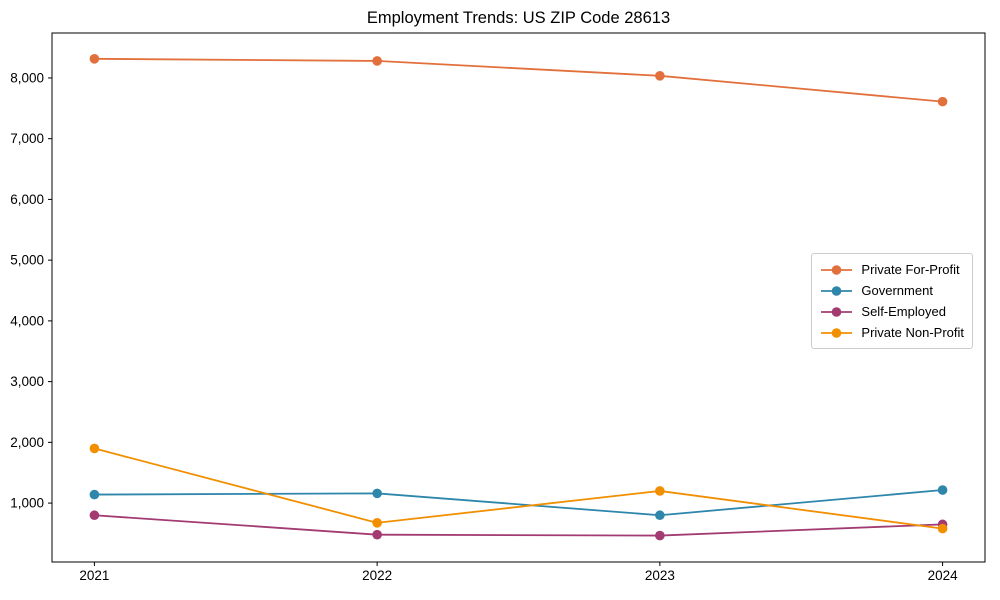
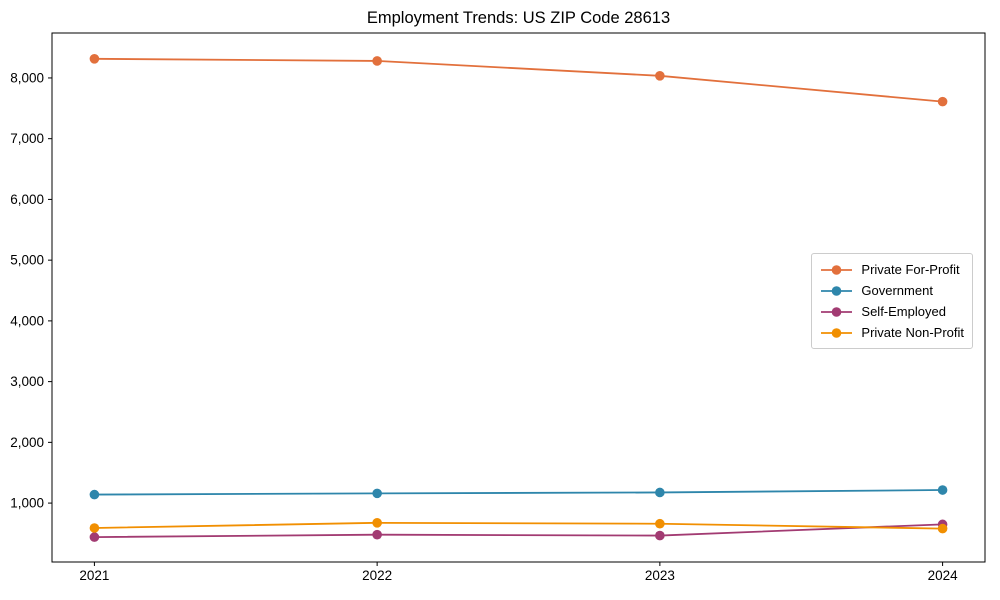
Self-Employed/2021: 800 -> 400
Private Non-Profit/2021: 1900 -> 600
Government/2023: 800 -> 1200
Private Non-Profit/2023: 1200 -> 700
